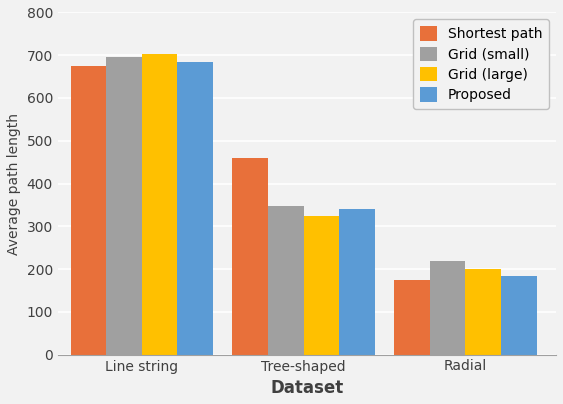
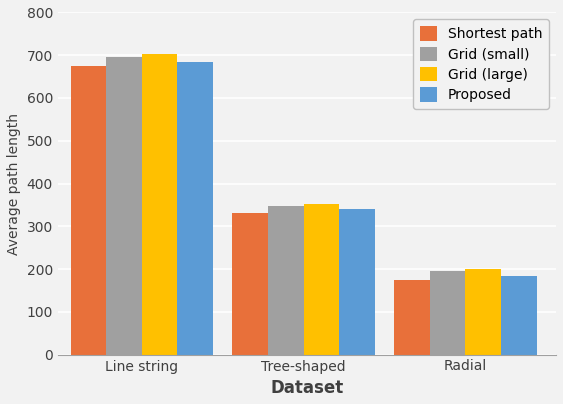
Shortest path/Tree-shaped: 460 -> 330
Grid (large)/Tree-shaped: 325 -> 353
Grid (small)/Radial: 220 -> 195
